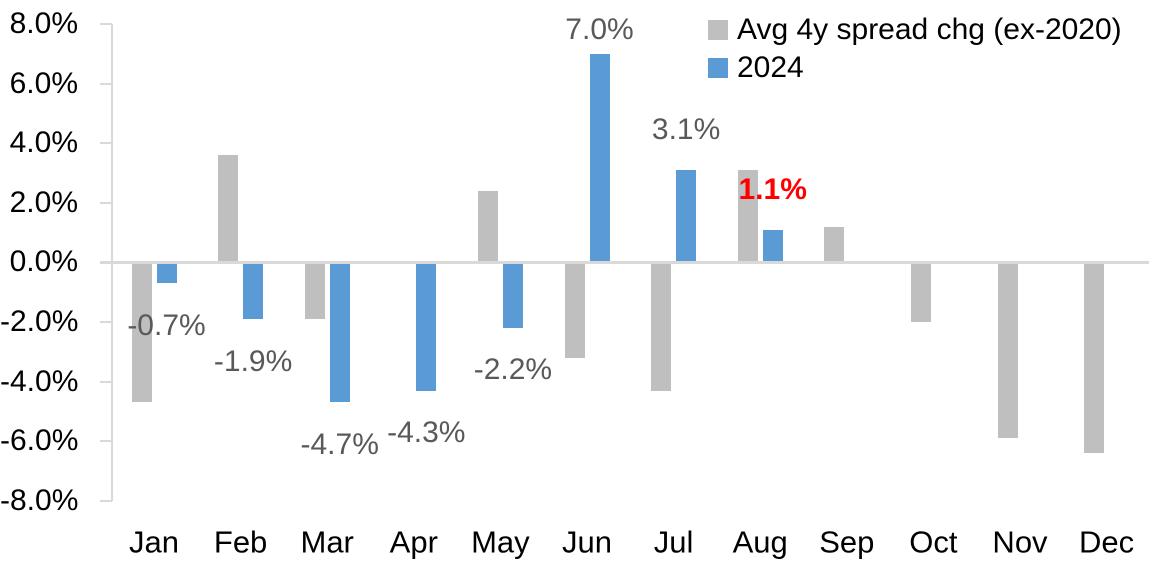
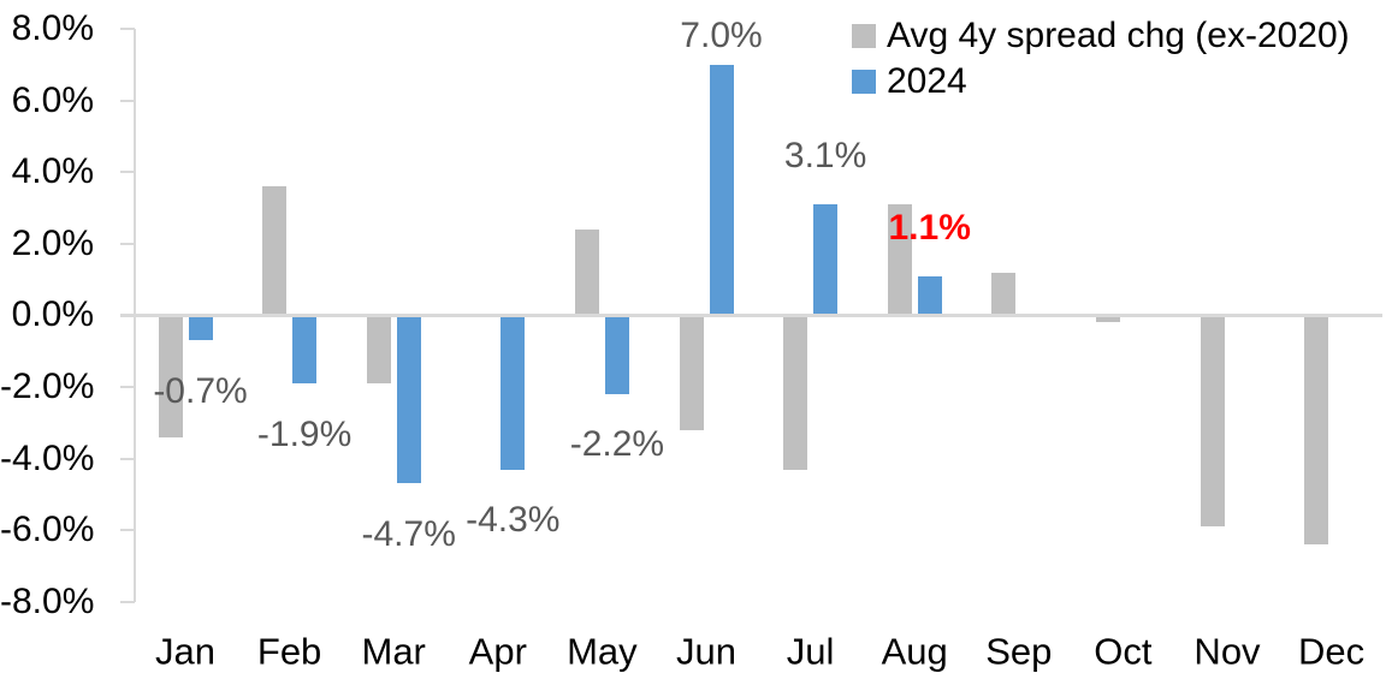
Avg 4y spread chg (ex-2020)/Jan: -4.7% -> -3.4%
Avg 4y spread chg (ex-2020)/Oct: -2.0% -> -0.2%
